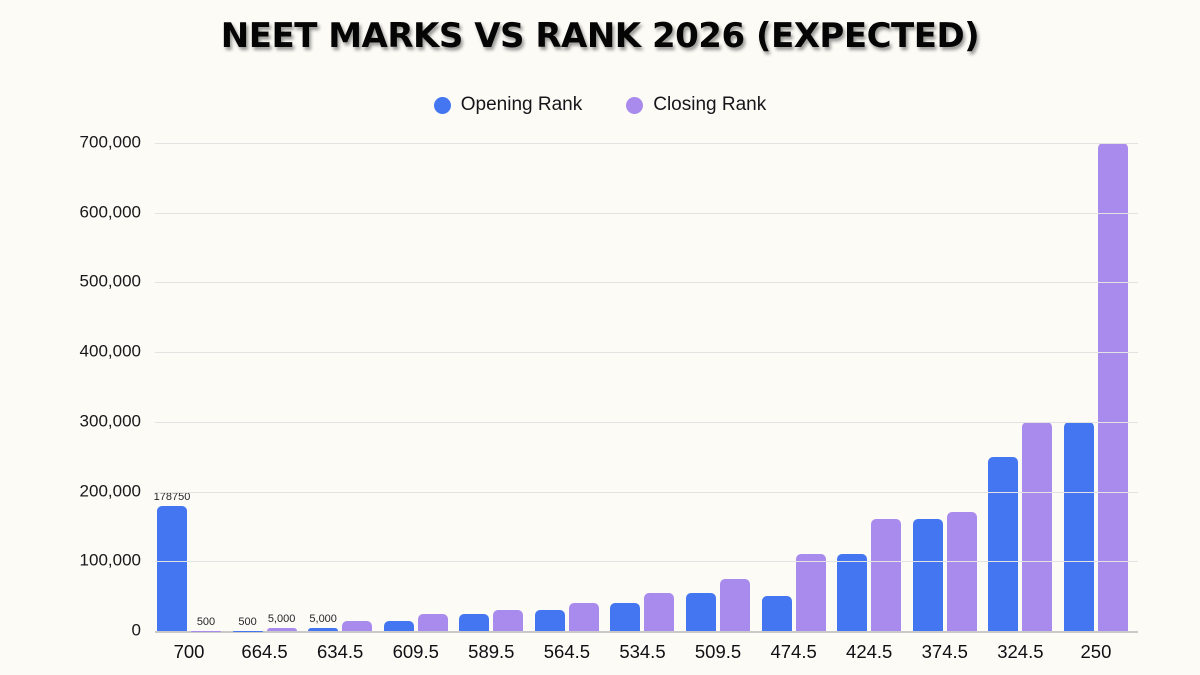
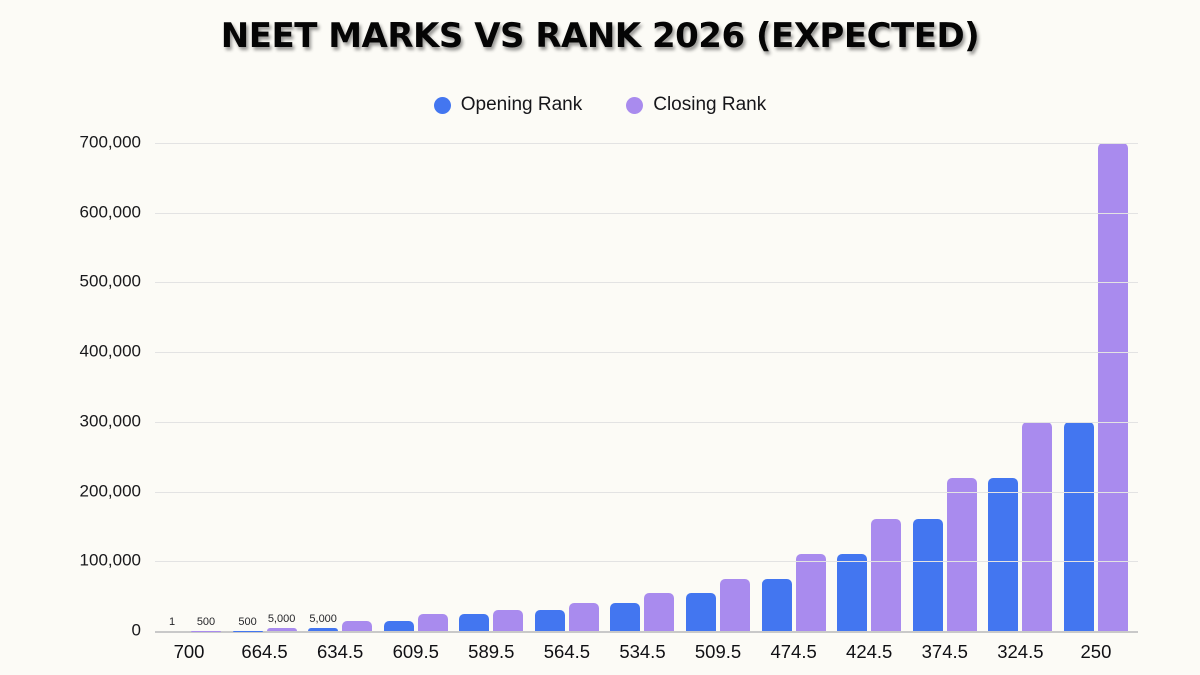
Opening Rank/700: 178750 -> 1
Opening Rank/474.5: 50000 -> 80000
Closing Rank/374.5: 170000 -> 220000
Opening Rank/324.5: 250000 -> 220000
